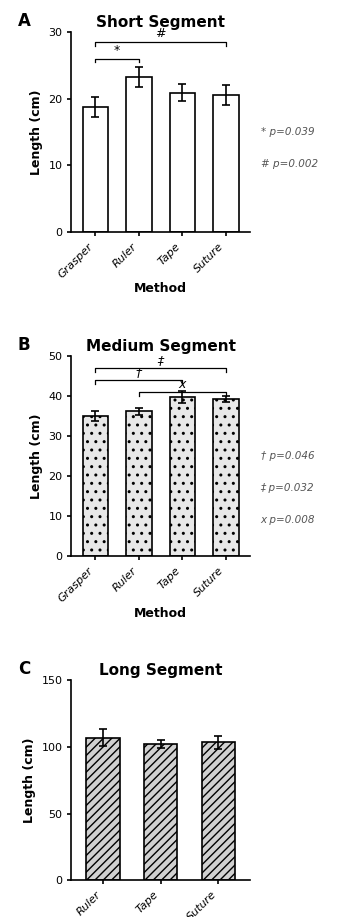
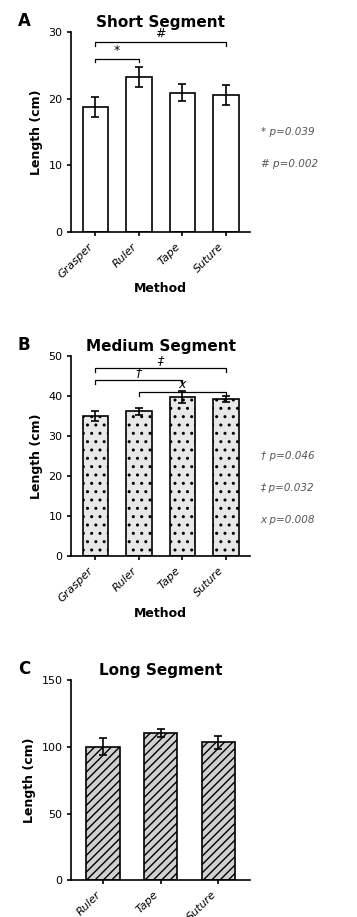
Long Segment/Ruler: 107 -> 100
Long Segment/Tape: 102 -> 110
